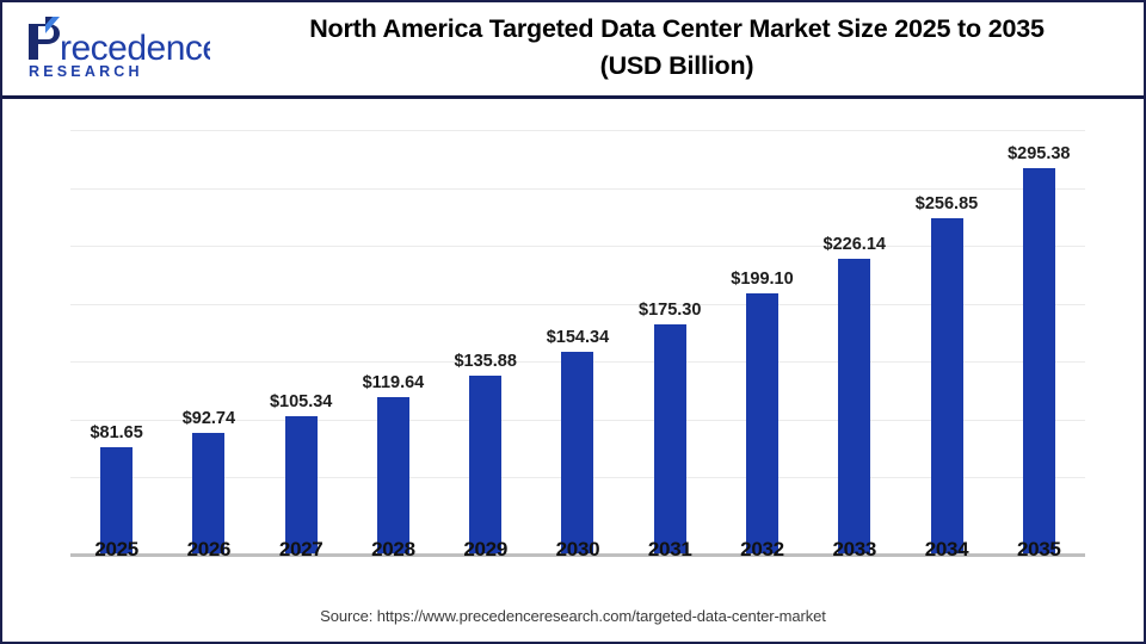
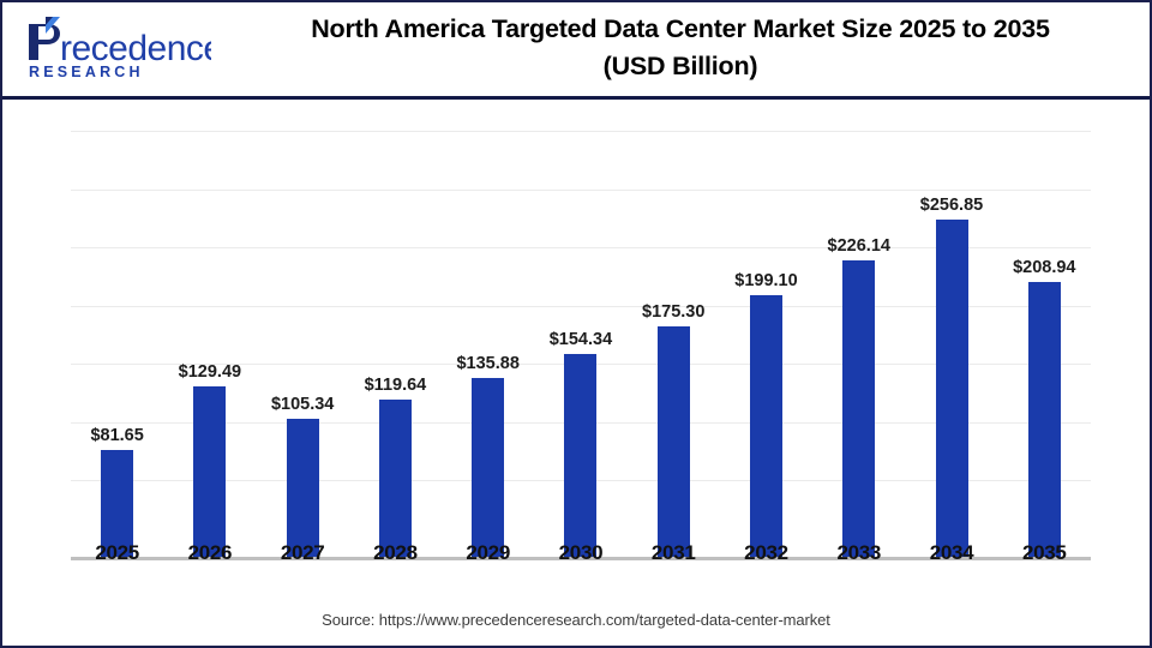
2026: $92.74 -> $129.49
2035: $295.38 -> $208.94
